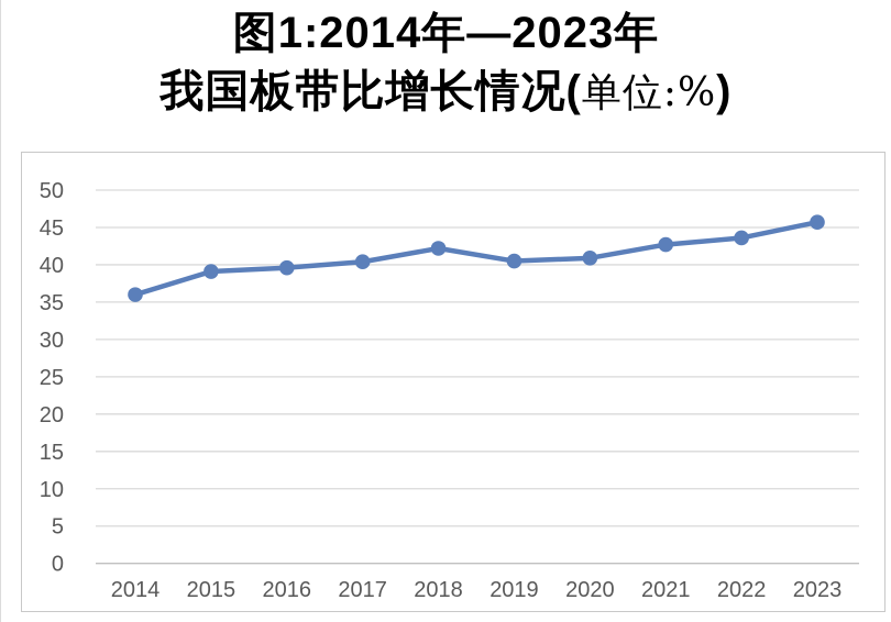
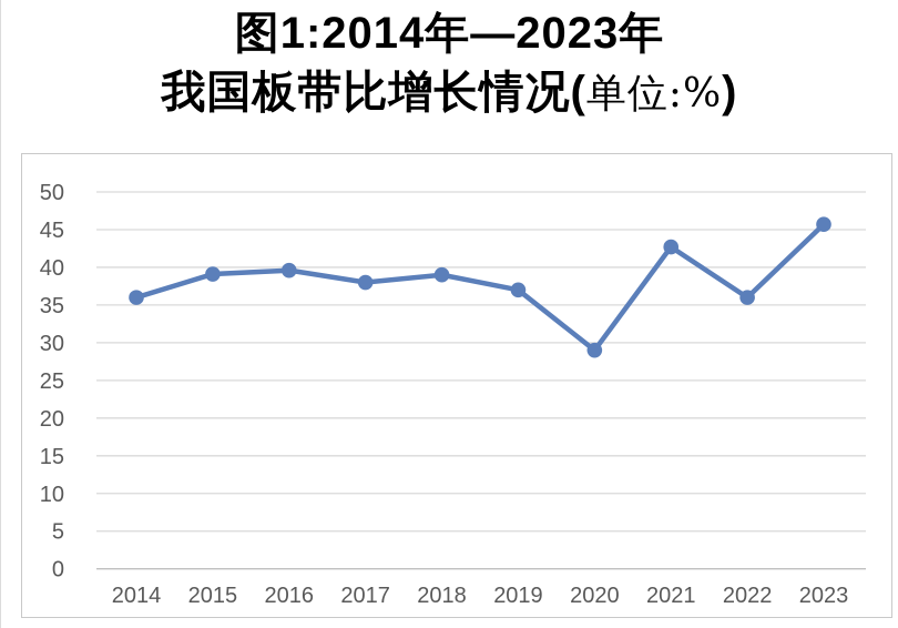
2017: 40 -> 38
2018: 42 -> 39
2019: 40 -> 37
2020: 41 -> 29
2022: 44 -> 36
